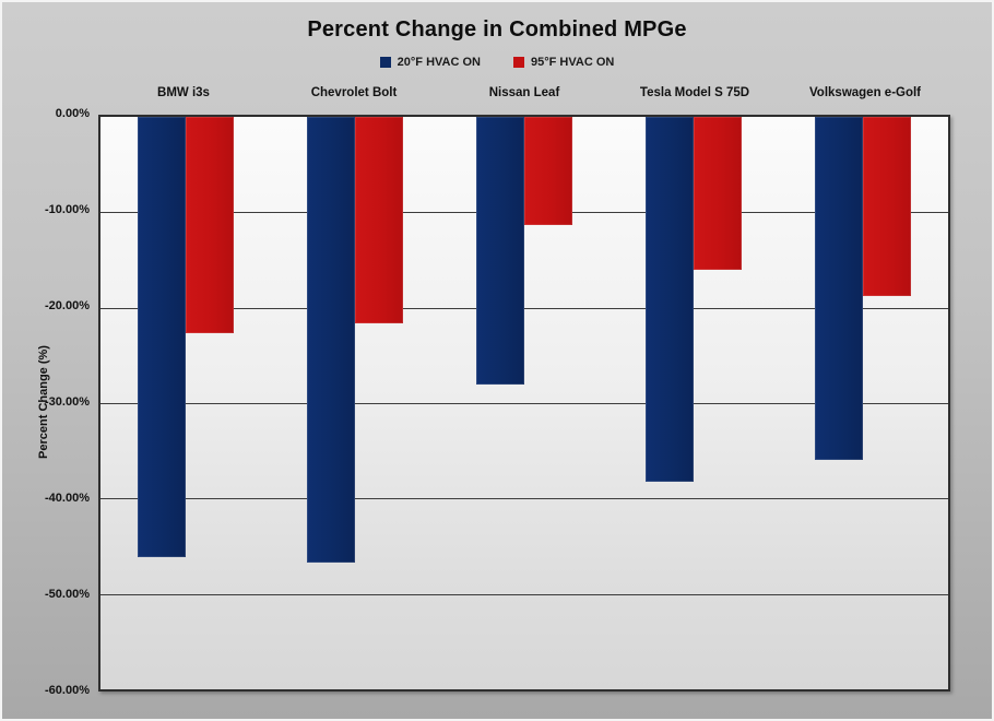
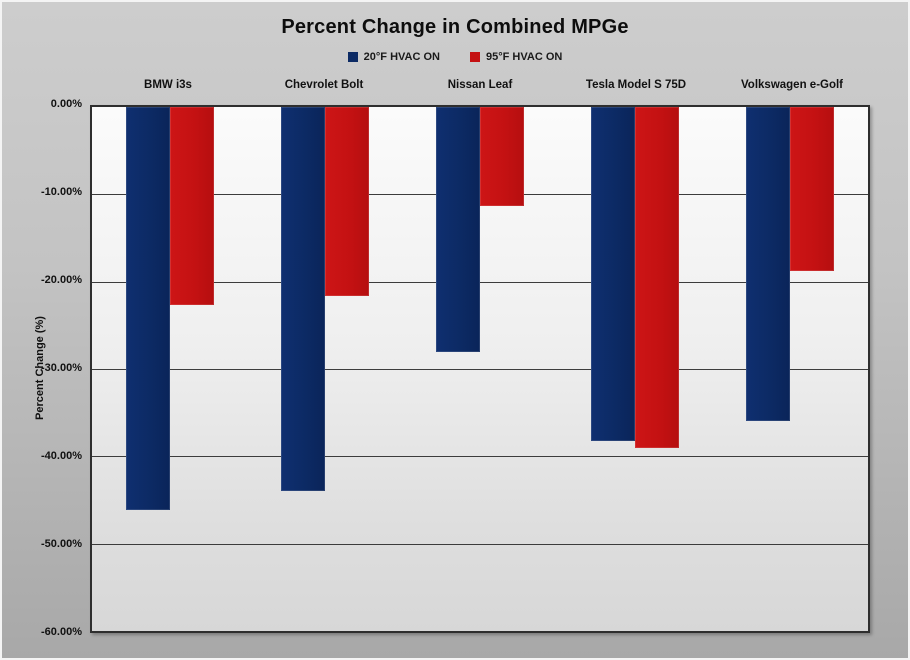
20°F HVAC ON/Chevrolet Bolt: -47% -> -44%
95°F HVAC ON/Tesla Model S 75D: -16% -> -39%
